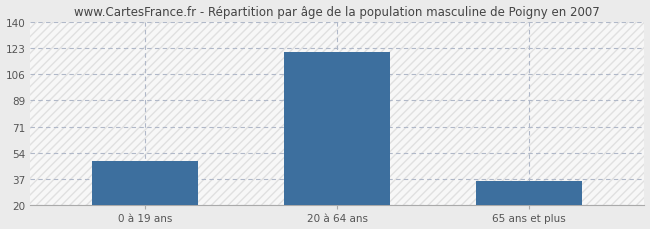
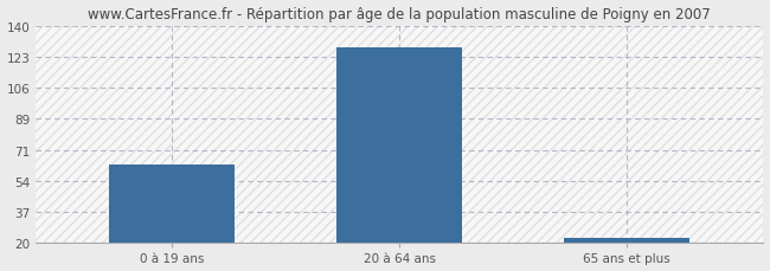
0 à 19 ans: 49 -> 63
20 à 64 ans: 120 -> 128
65 ans et plus: 36 -> 23
